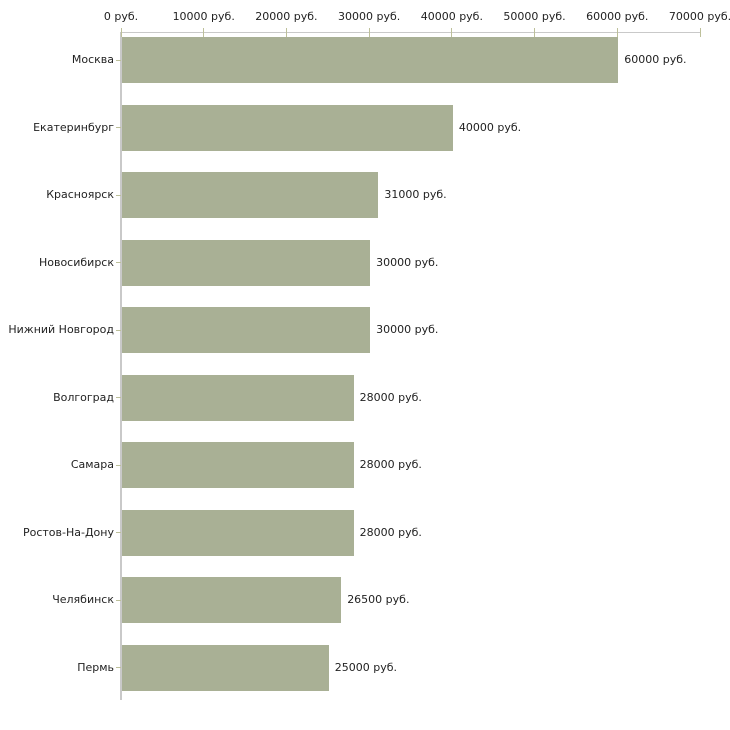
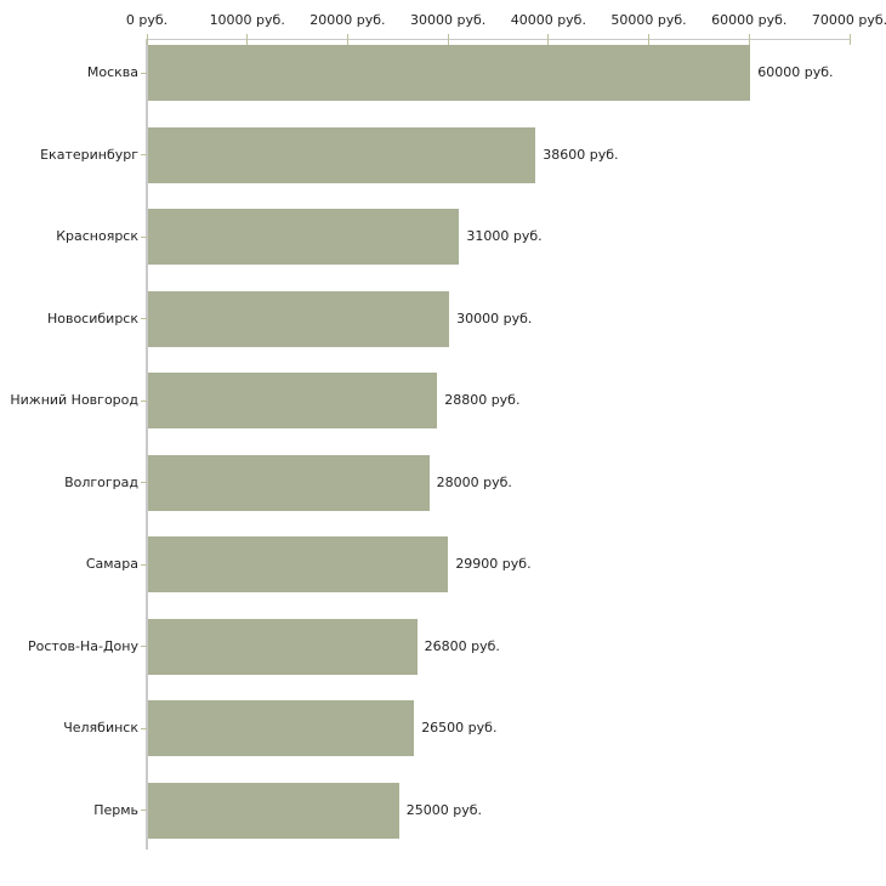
Екатеринбург: 40000 -> 38600
Нижний Новгород: 30000 -> 28800
Самара: 28000 -> 29900
Ростов-На-Дону: 28000 -> 26800
